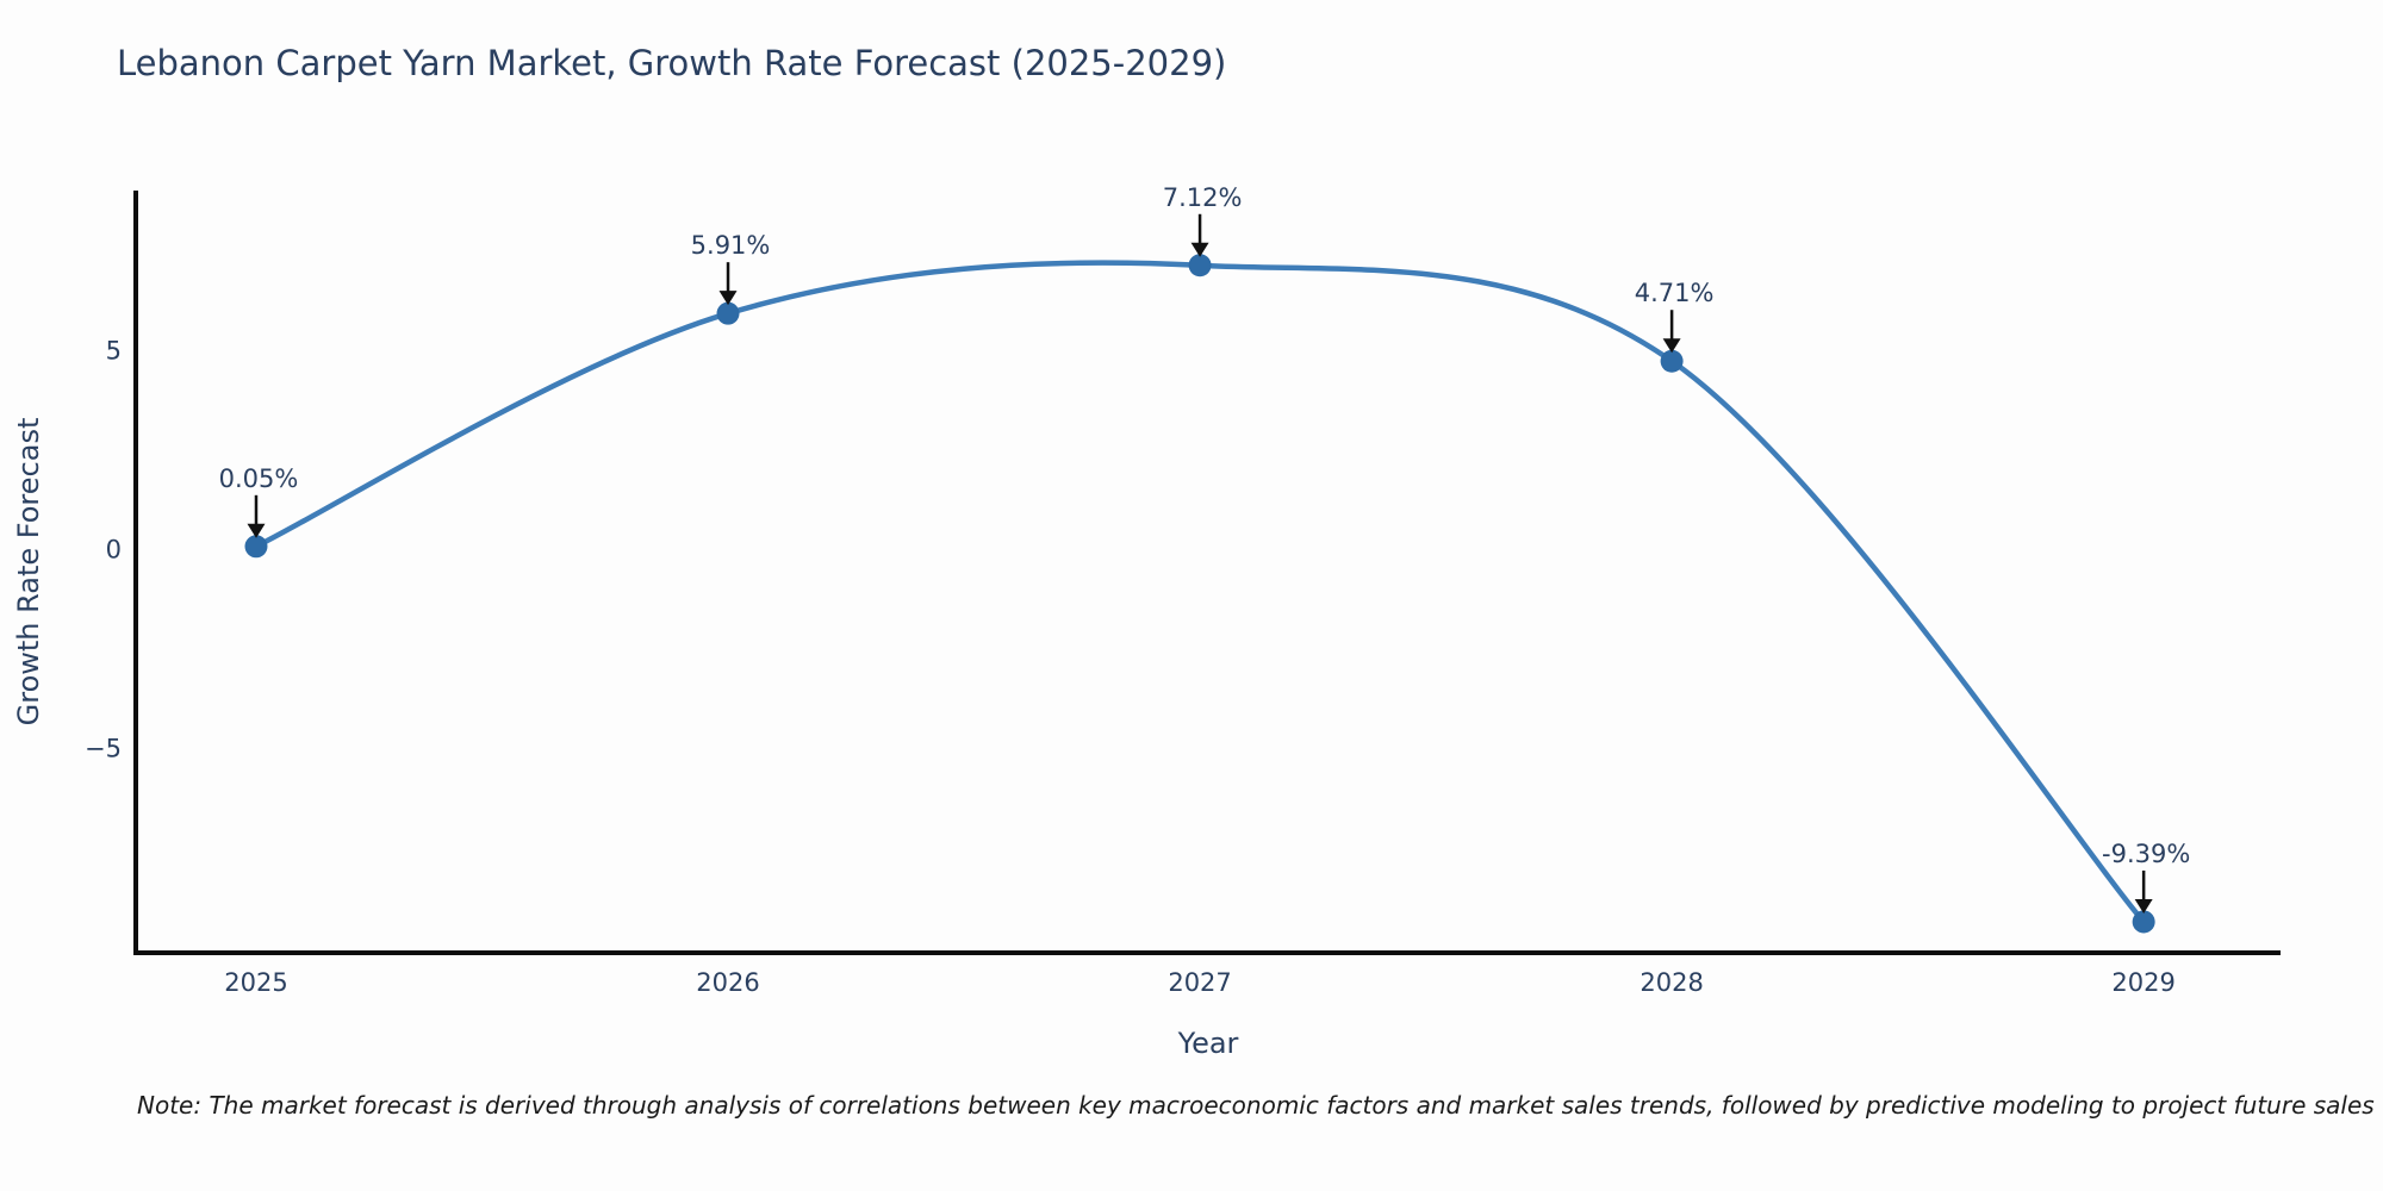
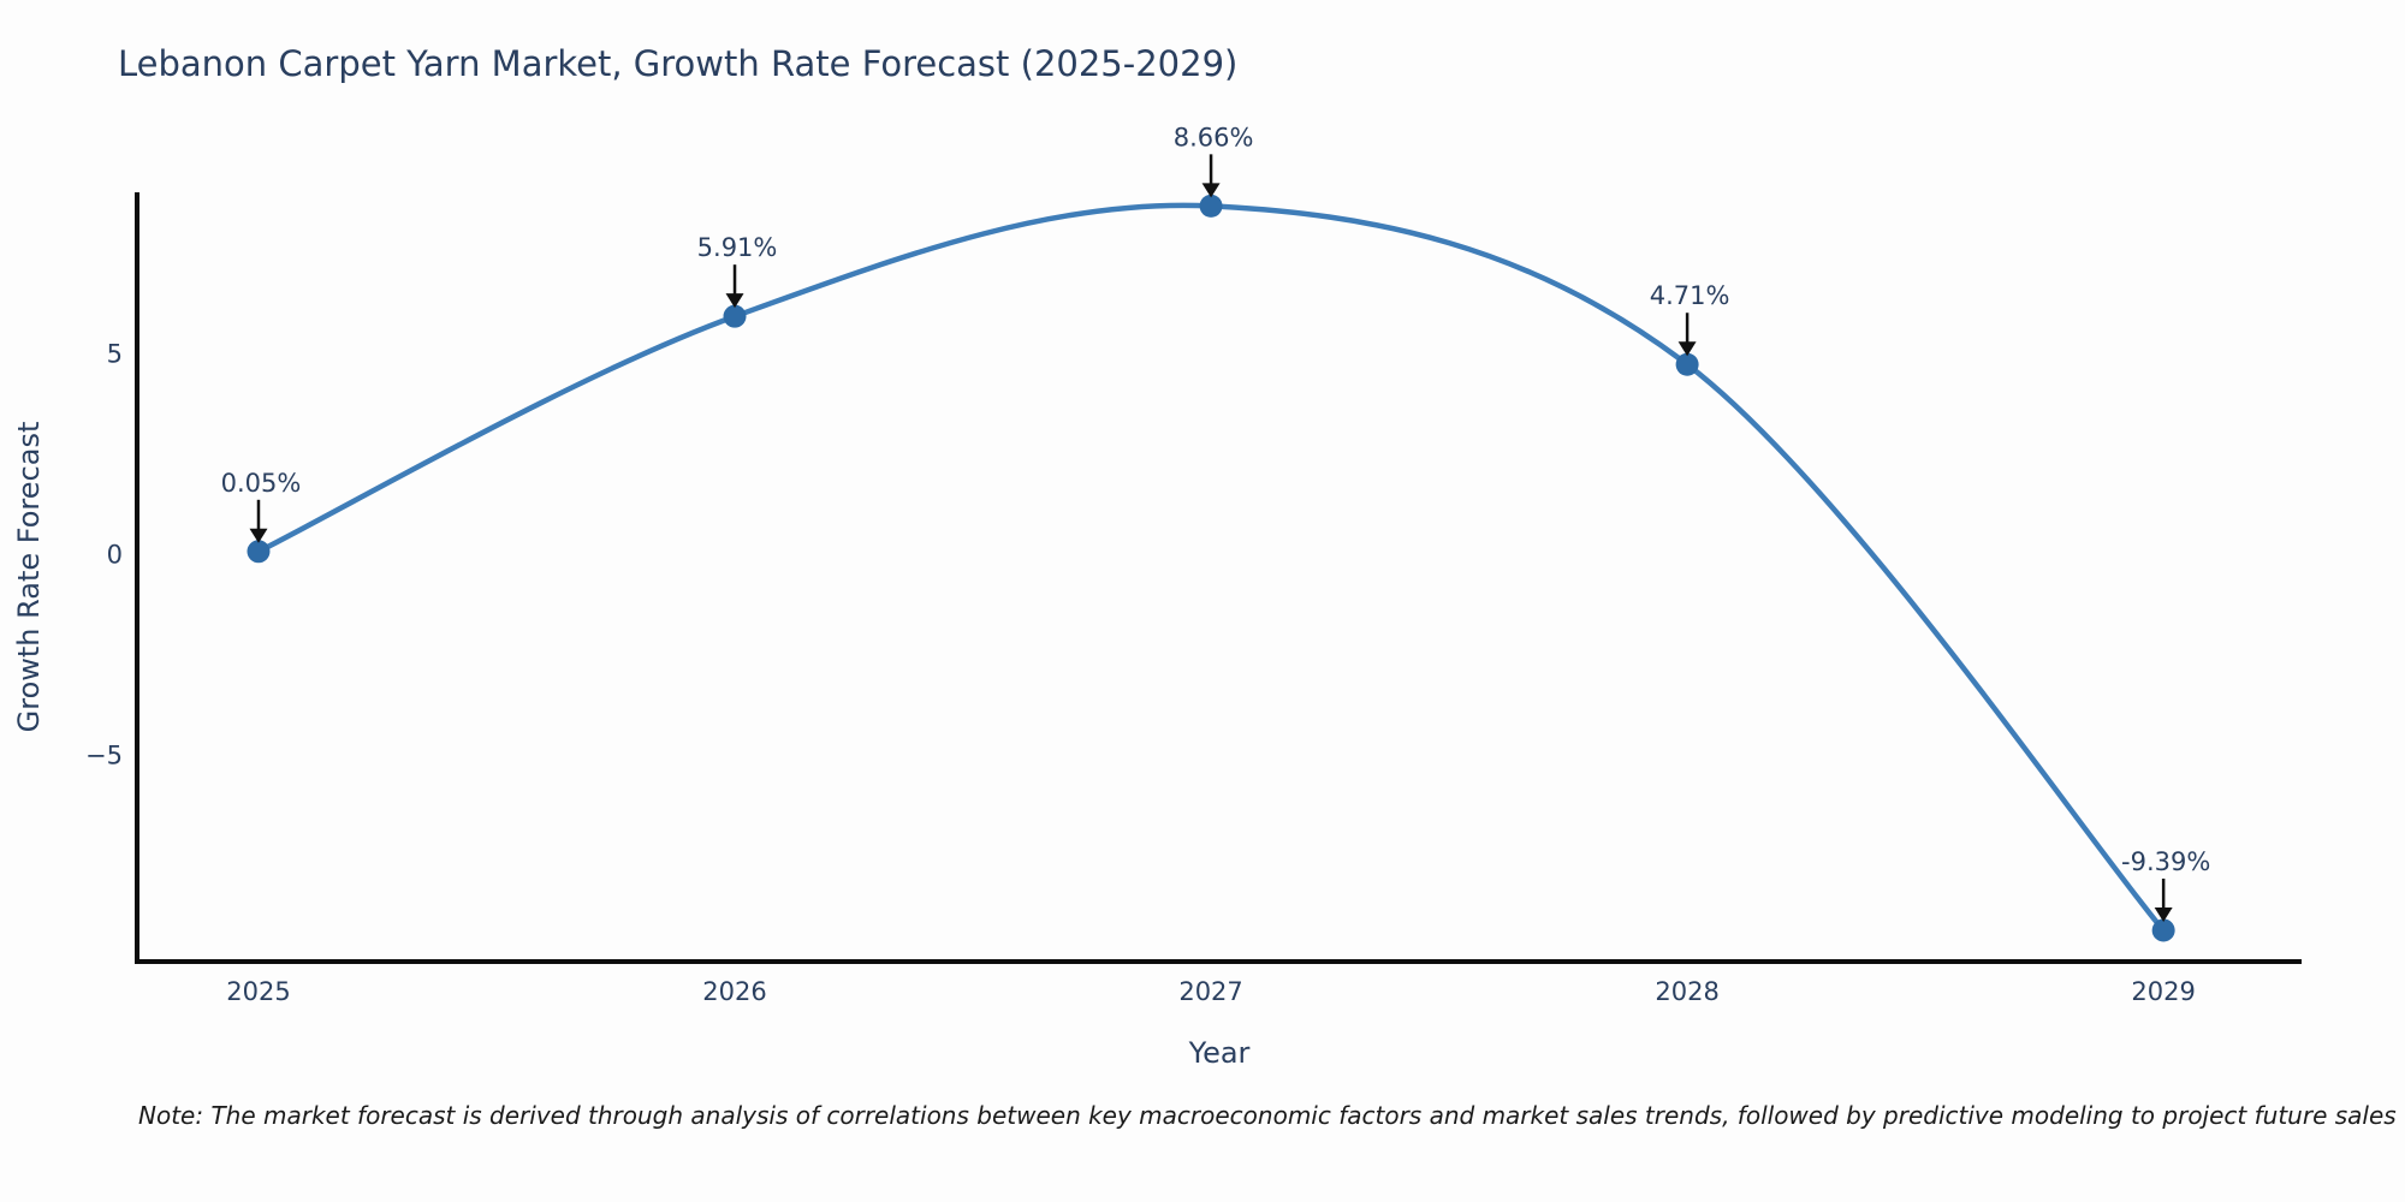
2027: 7.12% -> 8.66%
